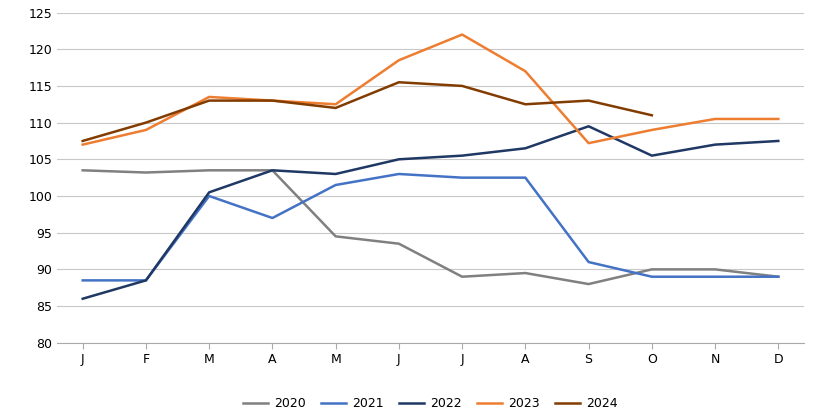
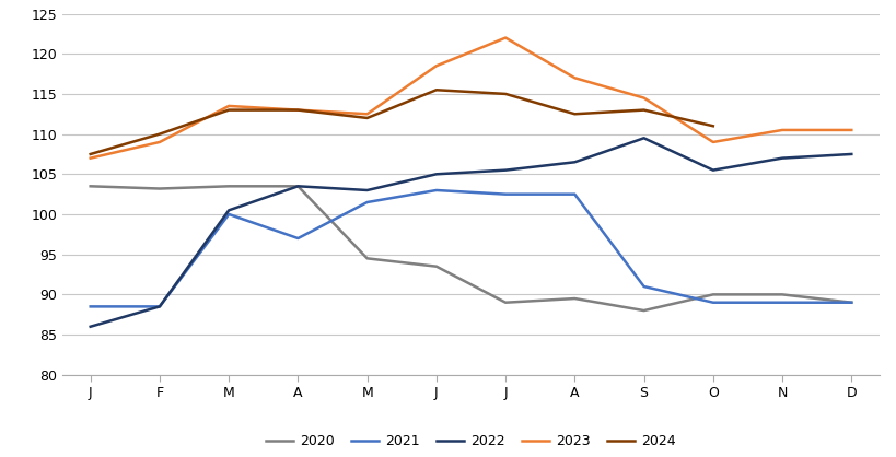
2023/S: 107.2 -> 114.5
